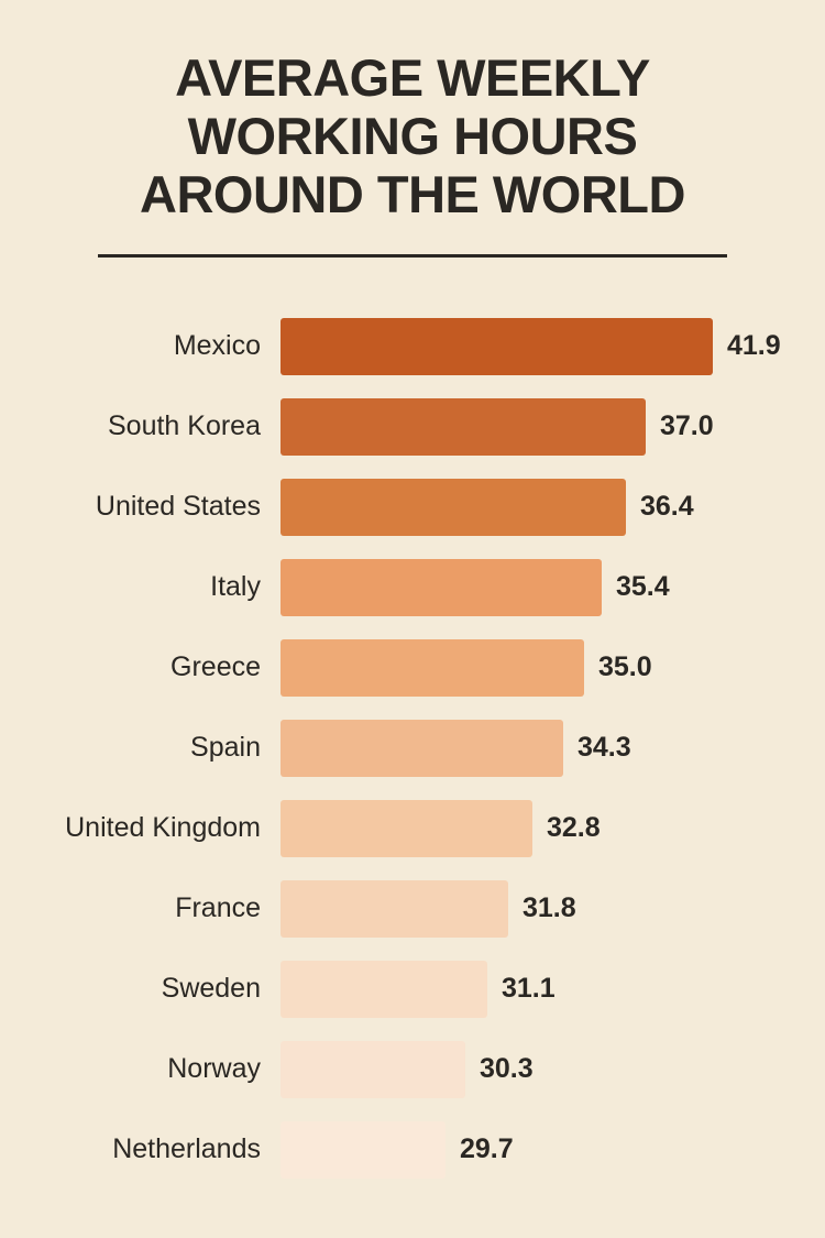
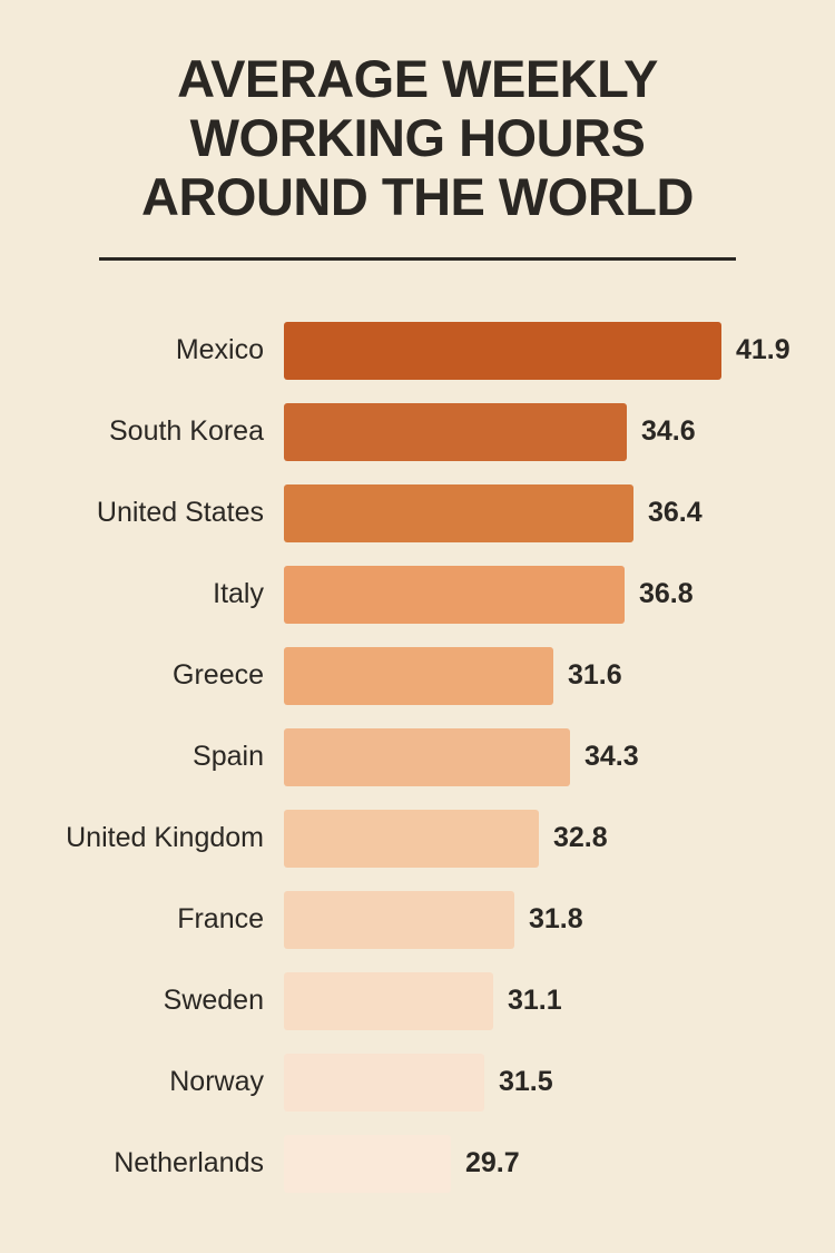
South Korea: 37.0 -> 34.6
Italy: 35.4 -> 36.8
Greece: 35.0 -> 31.6
Norway: 30.3 -> 31.5
